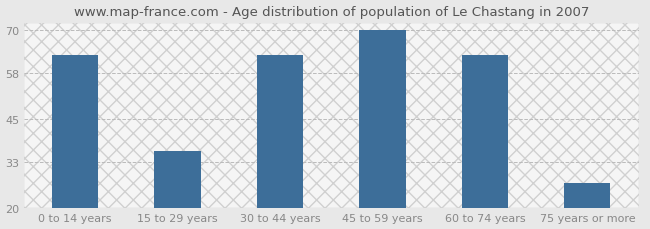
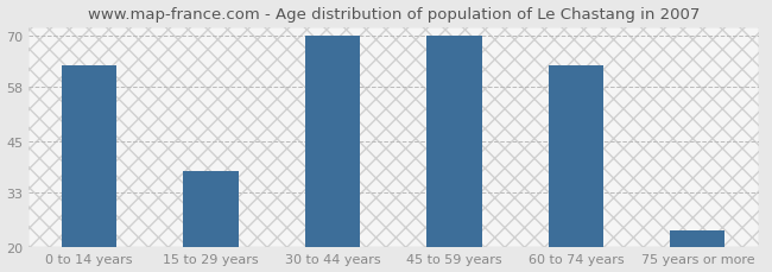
15 to 29 years: 36 -> 38
30 to 44 years: 63 -> 70
75 years or more: 27 -> 24
